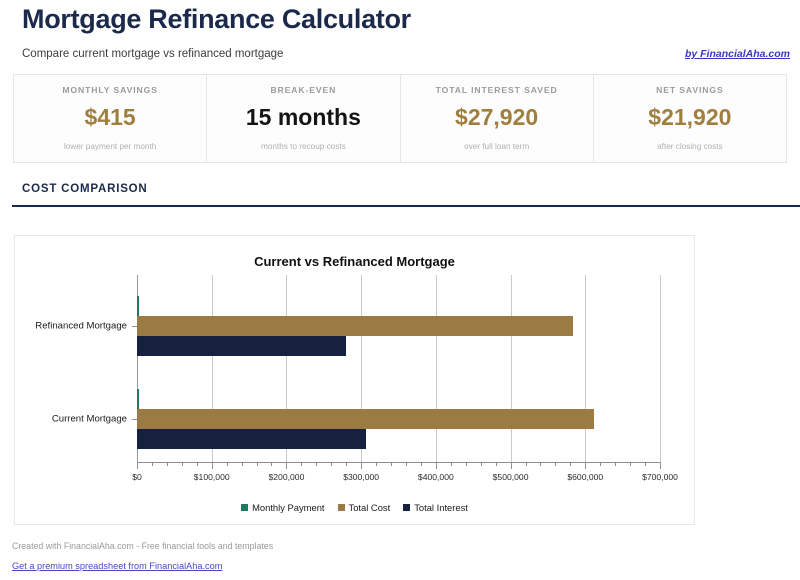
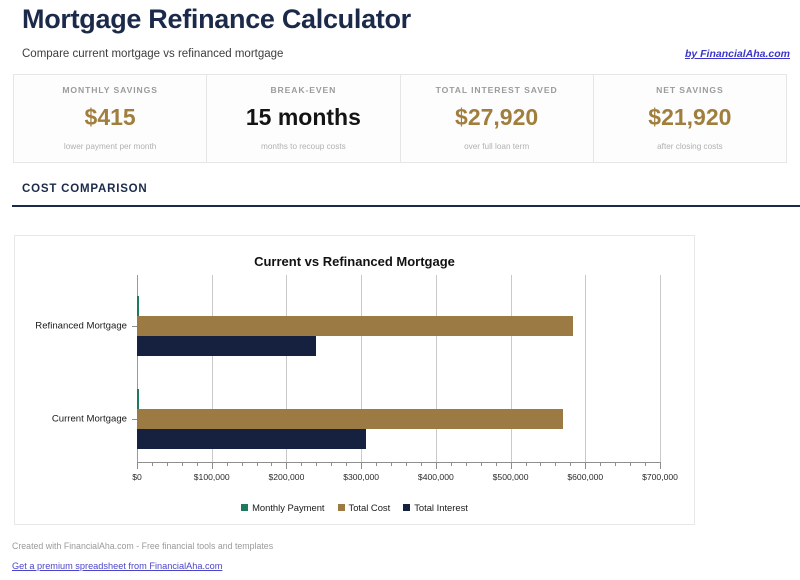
Total Interest/Refinanced Mortgage: $280000 -> $240000
Total Cost/Current Mortgage: $610000 -> $570000
